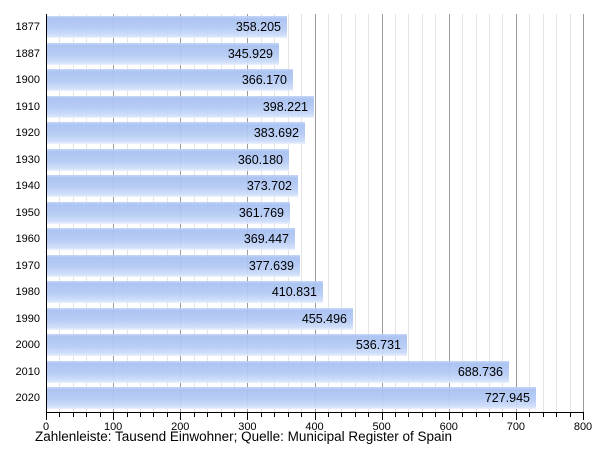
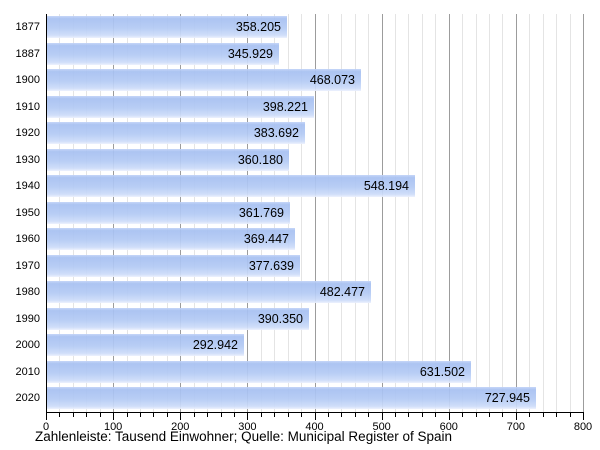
1900: 366.170 -> 468.073
1940: 373.702 -> 548.194
1980: 410.831 -> 482.477
1990: 455.496 -> 390.350
2000: 536.731 -> 292.942
2010: 688.736 -> 631.502
